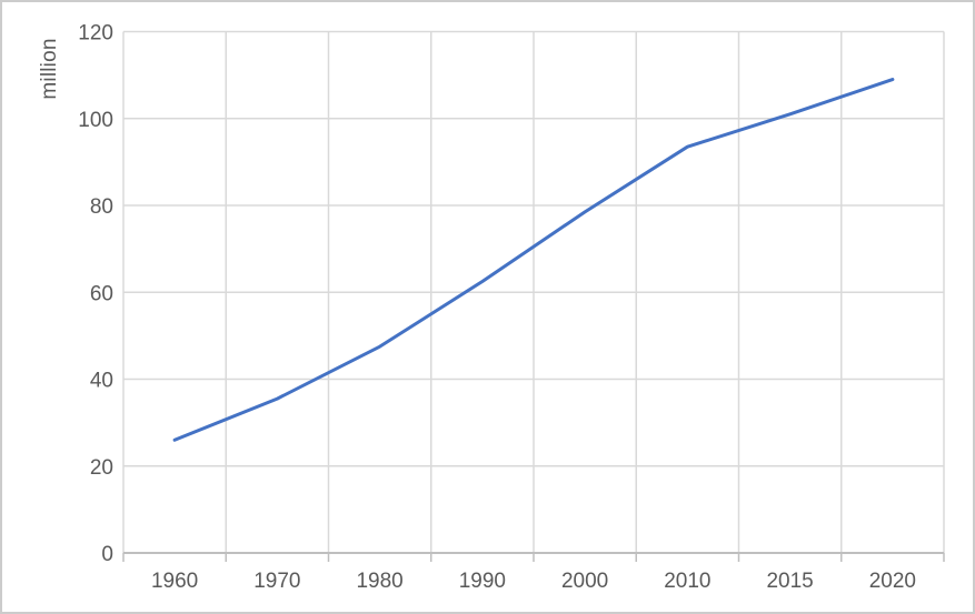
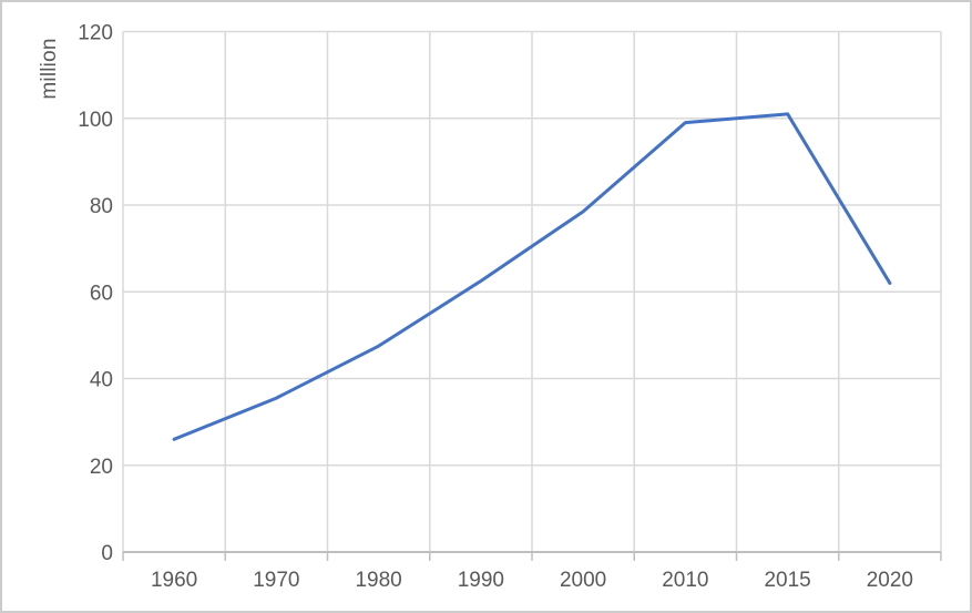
2010: 94 -> 99
2020: 109 -> 62
